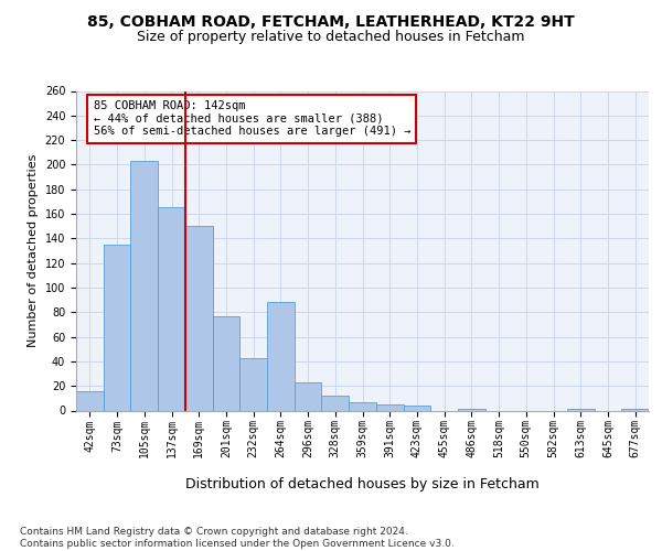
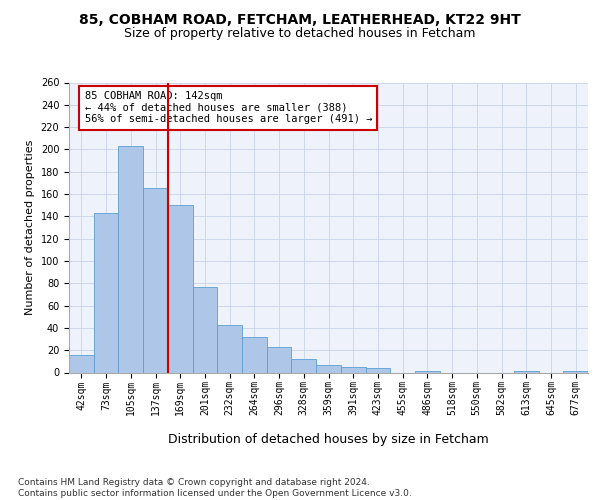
73sqm: 135 -> 143
264sqm: 88 -> 32
